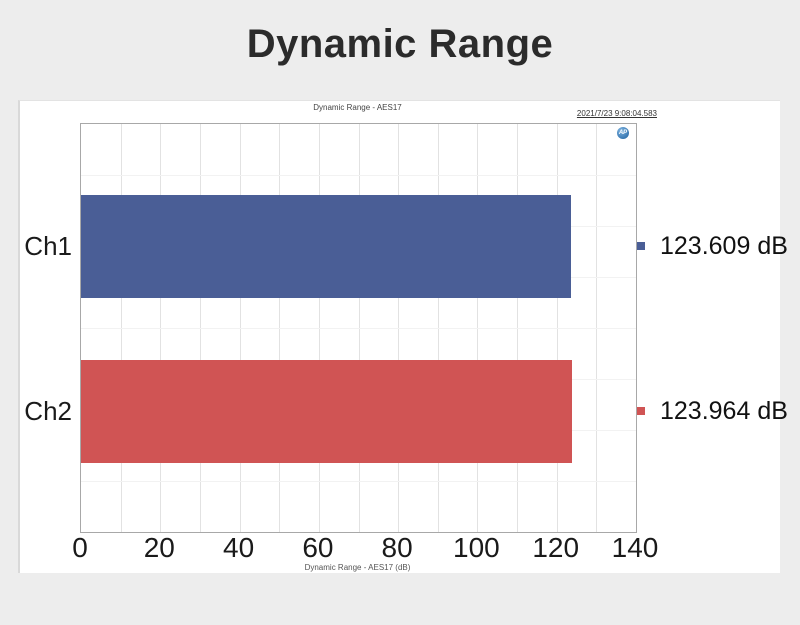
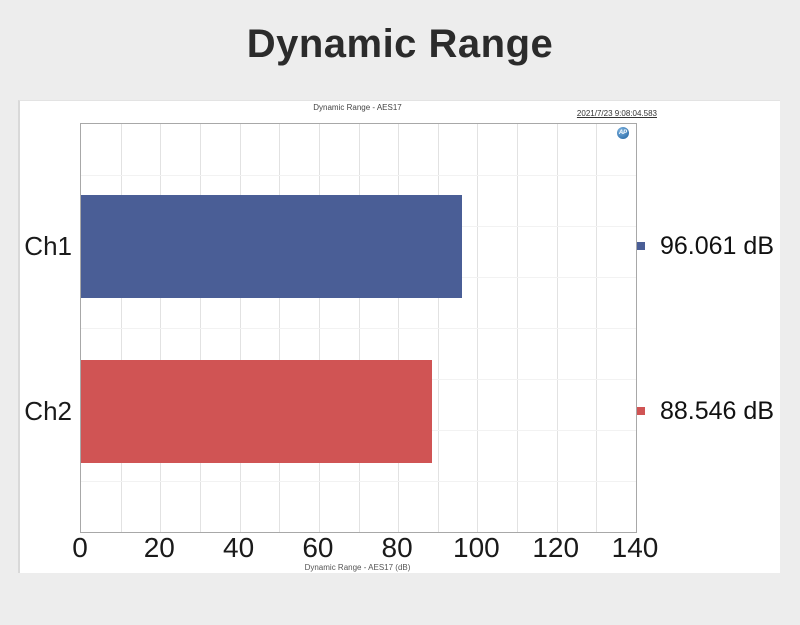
Ch1: 123.609 -> 96.061
Ch2: 123.964 -> 88.546
